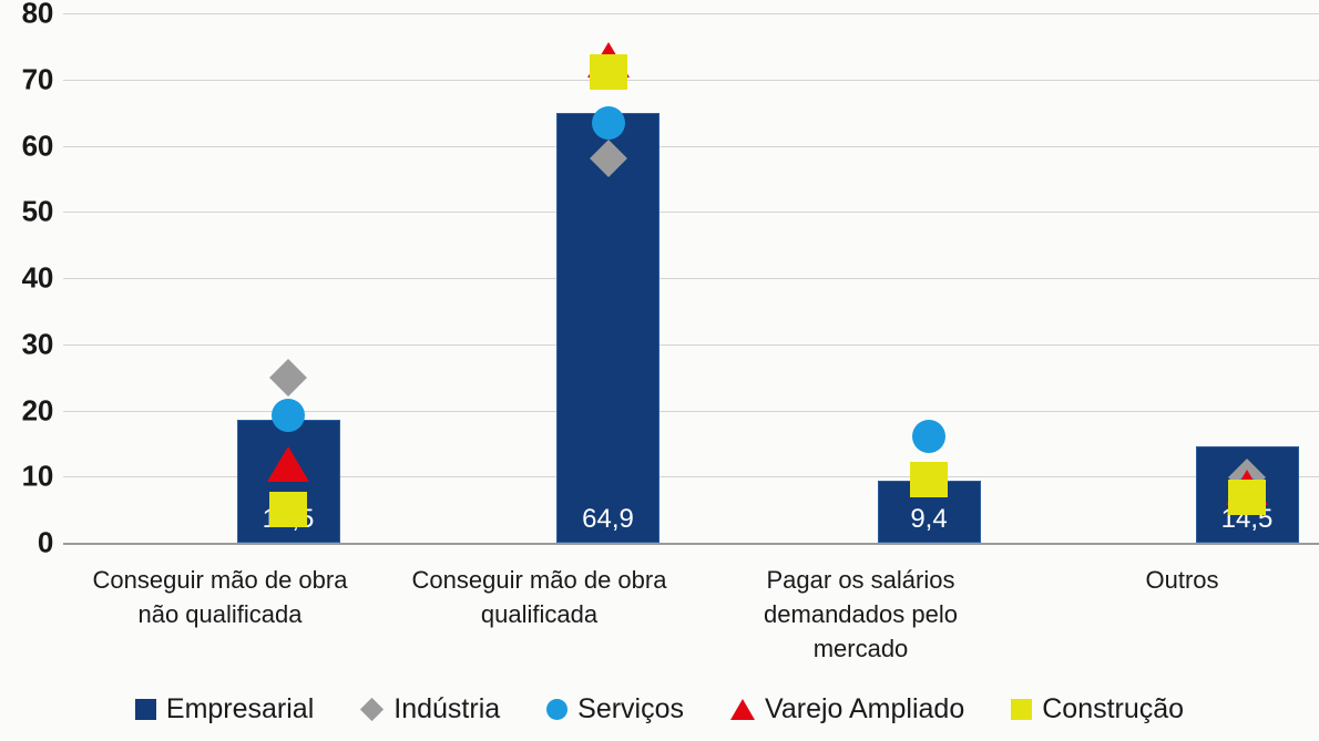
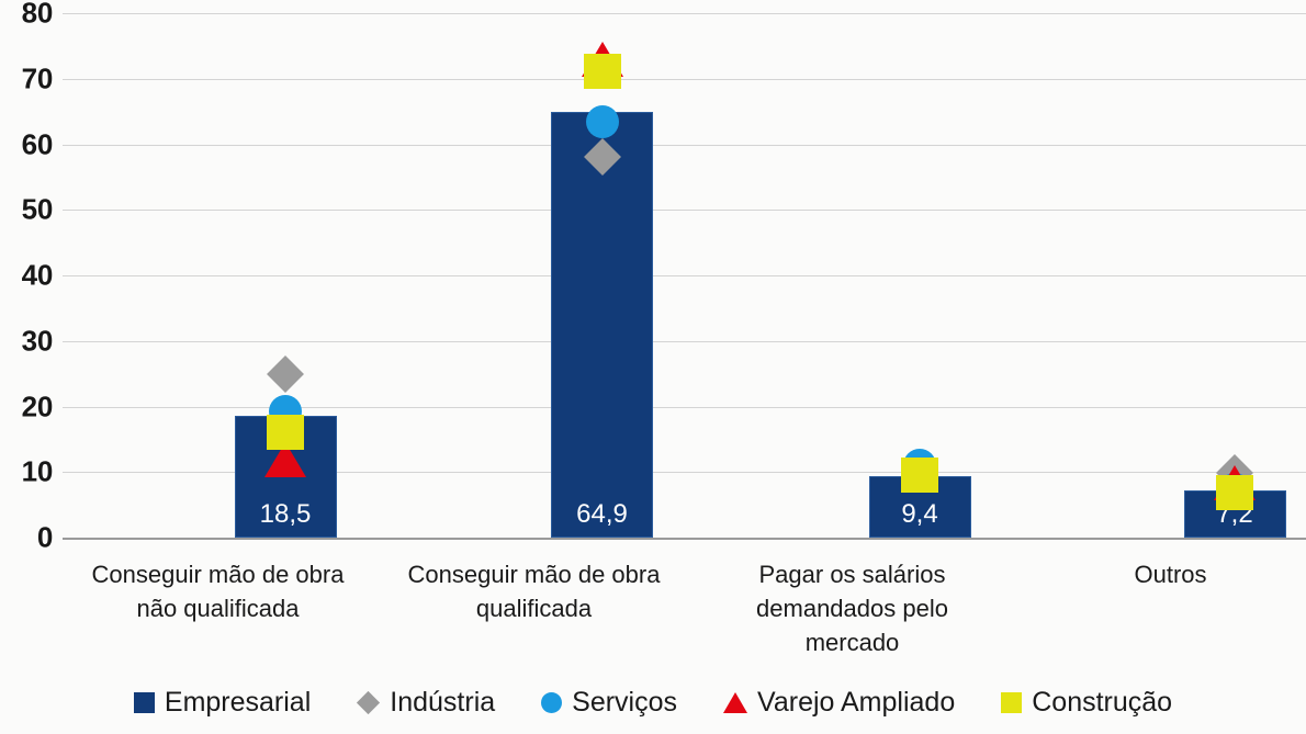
Construção/Conseguir mão de obra não qualificada: 5 -> 16
Serviços/Pagar os salários demandados pelo mercado: 16 -> 11
Empresarial/Outros: 14,5 -> 7,2
